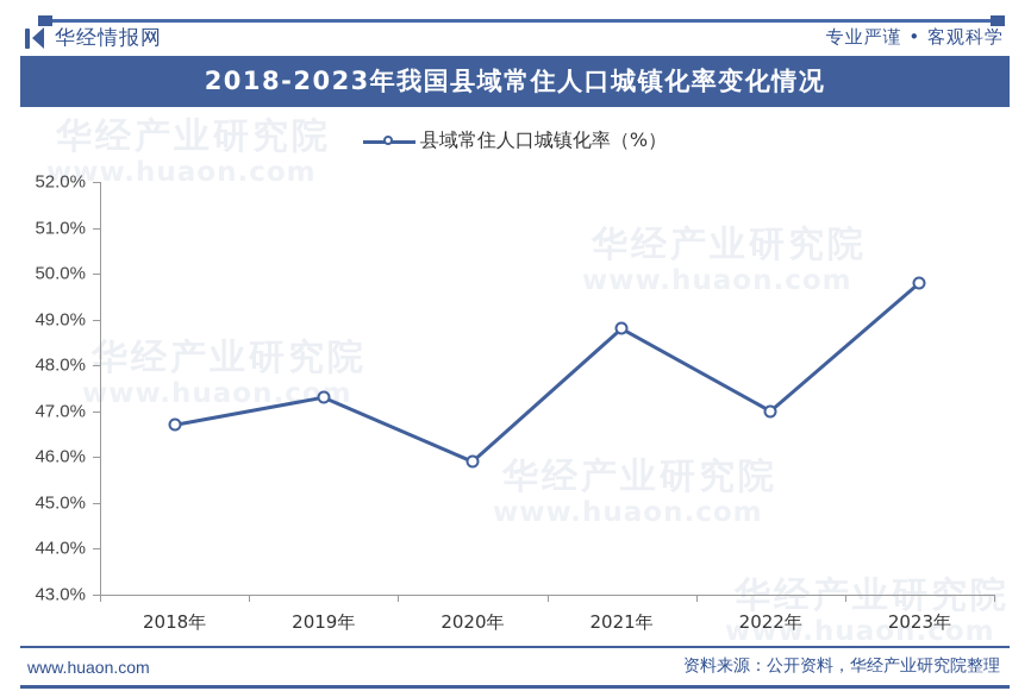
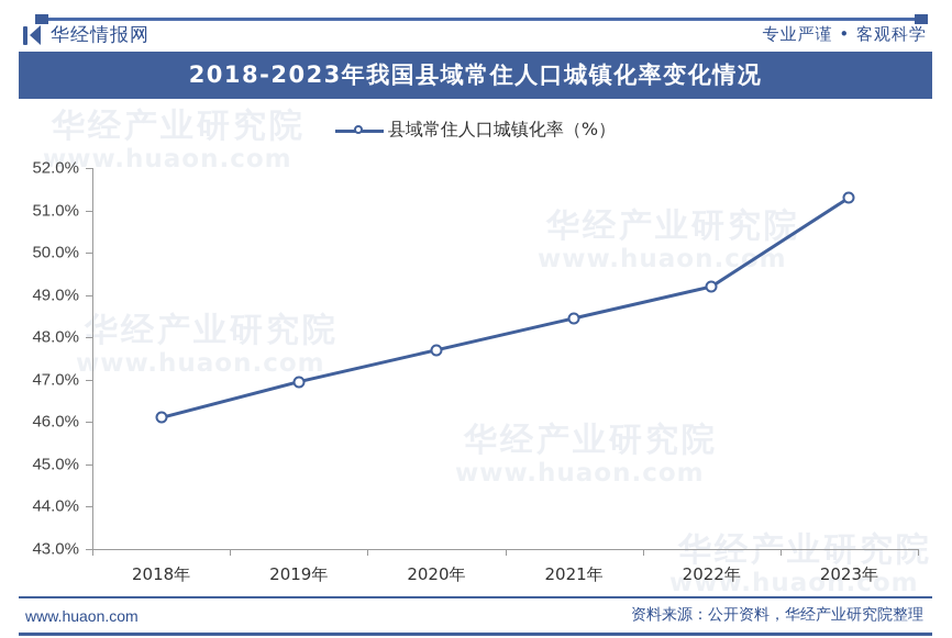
2018年: 46.7% -> 46.1%
2019年: 47.3% -> 47.0%
2020年: 45.9% -> 47.7%
2021年: 48.8% -> 48.5%
2022年: 47.0% -> 49.2%
2023年: 49.8% -> 51.3%
